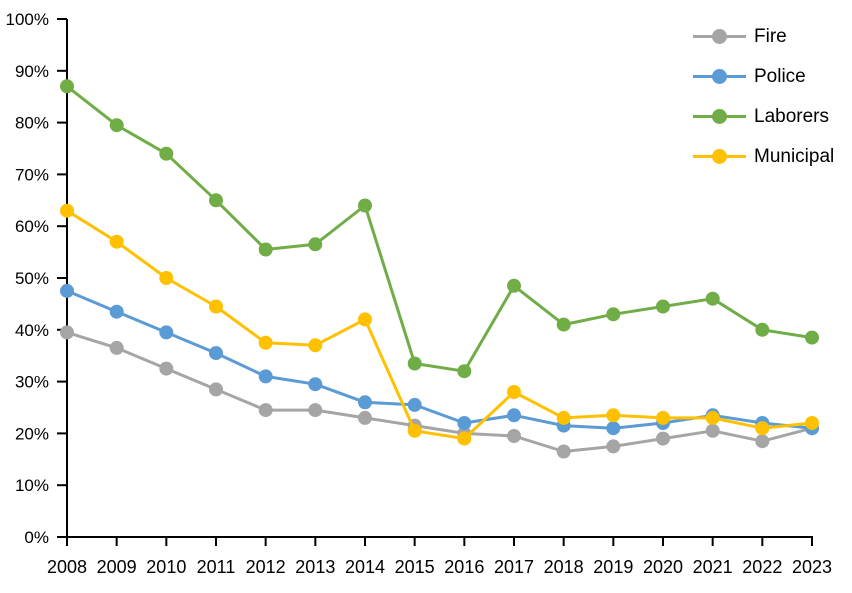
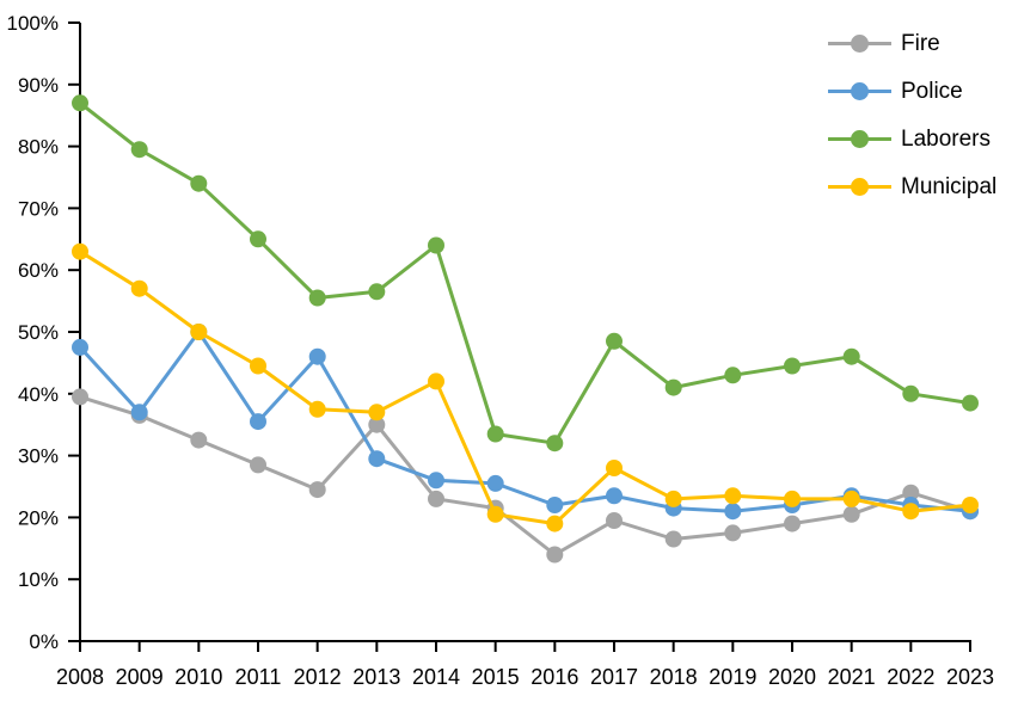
Police/2009: 44% -> 37%
Police/2010: 40% -> 50%
Police/2012: 31% -> 46%
Fire/2013: 24% -> 35%
Fire/2016: 20% -> 14%
Fire/2022: 18% -> 24%
